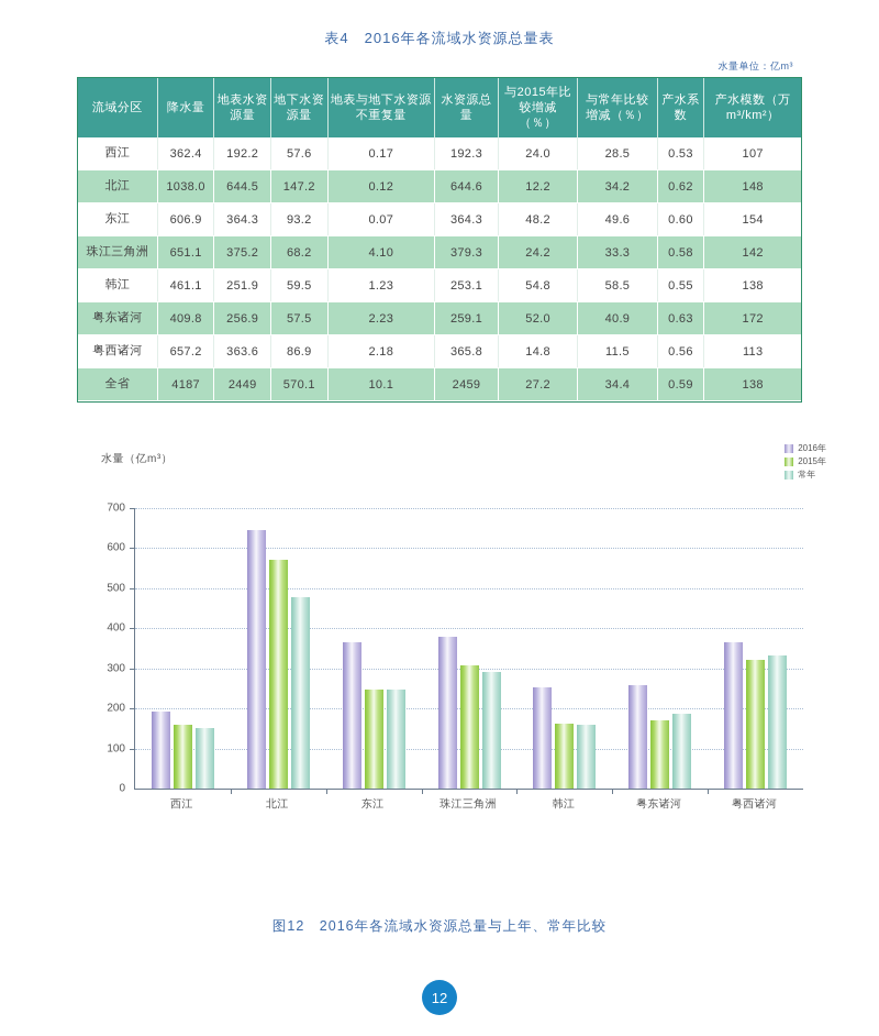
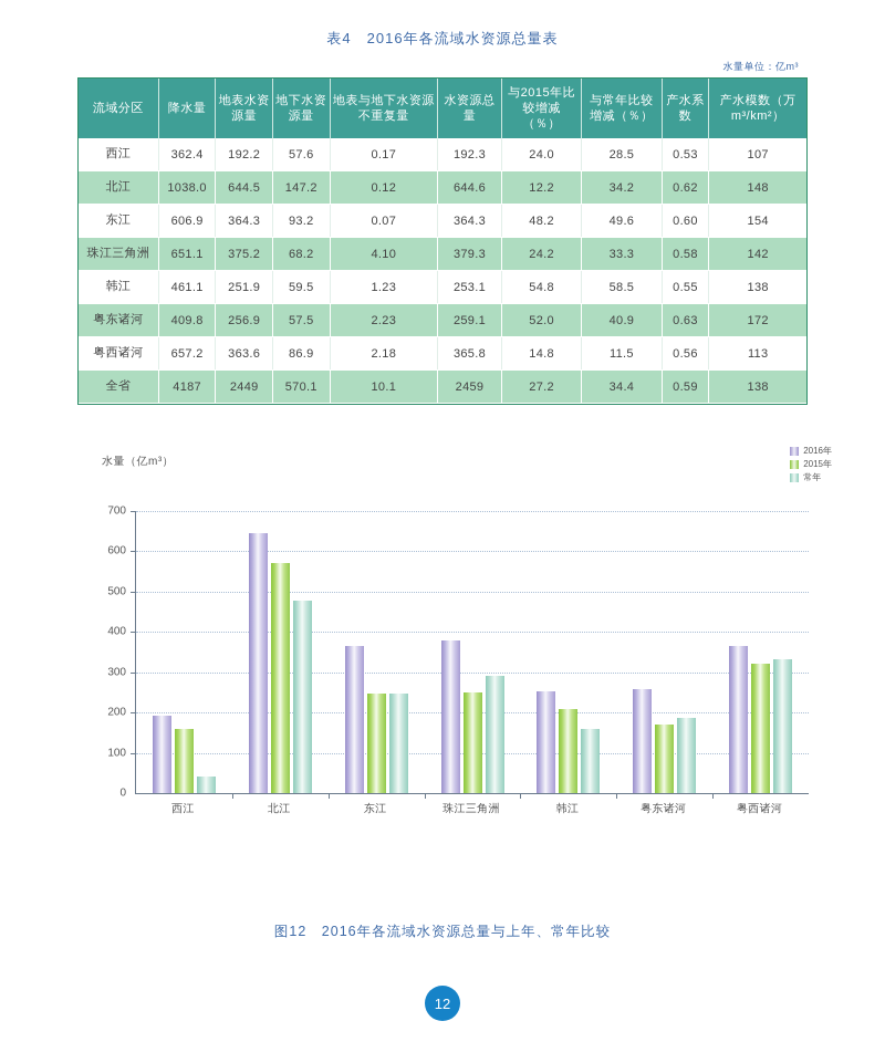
常年/西江: 150 -> 40
2015年/珠江三角洲: 310 -> 250
2015年/韩江: 160 -> 210
